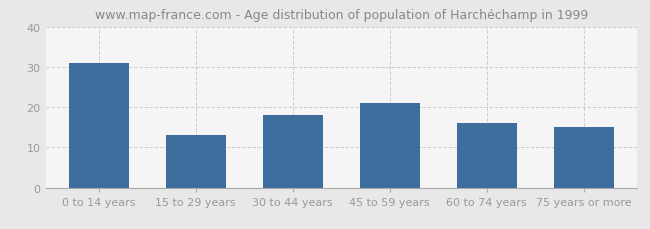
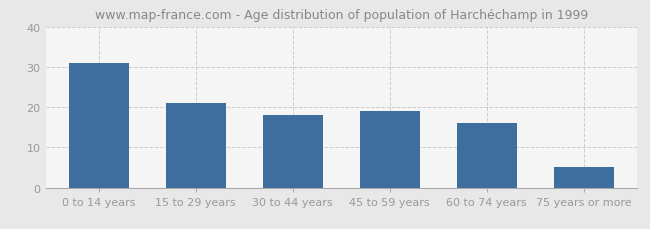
15 to 29 years: 13 -> 21
45 to 59 years: 21 -> 19
75 years or more: 15 -> 5
